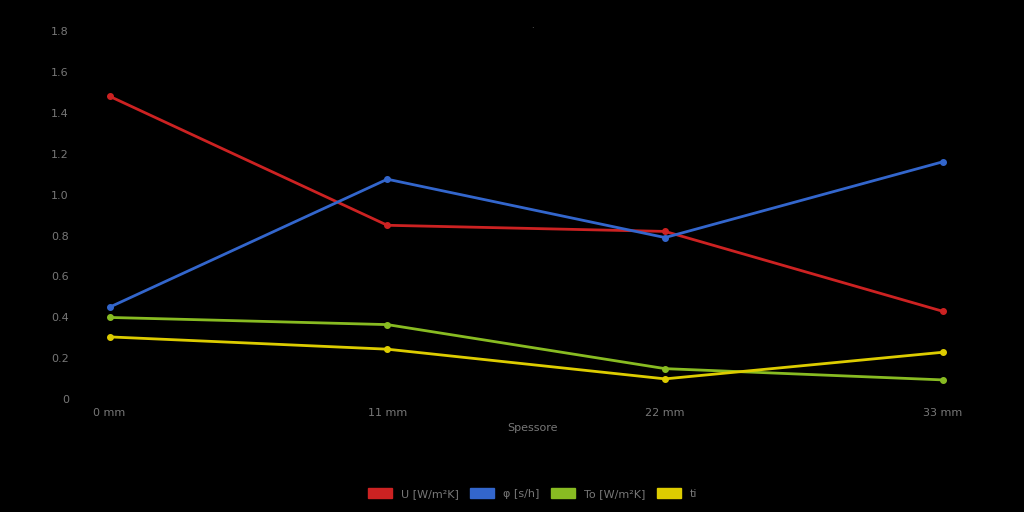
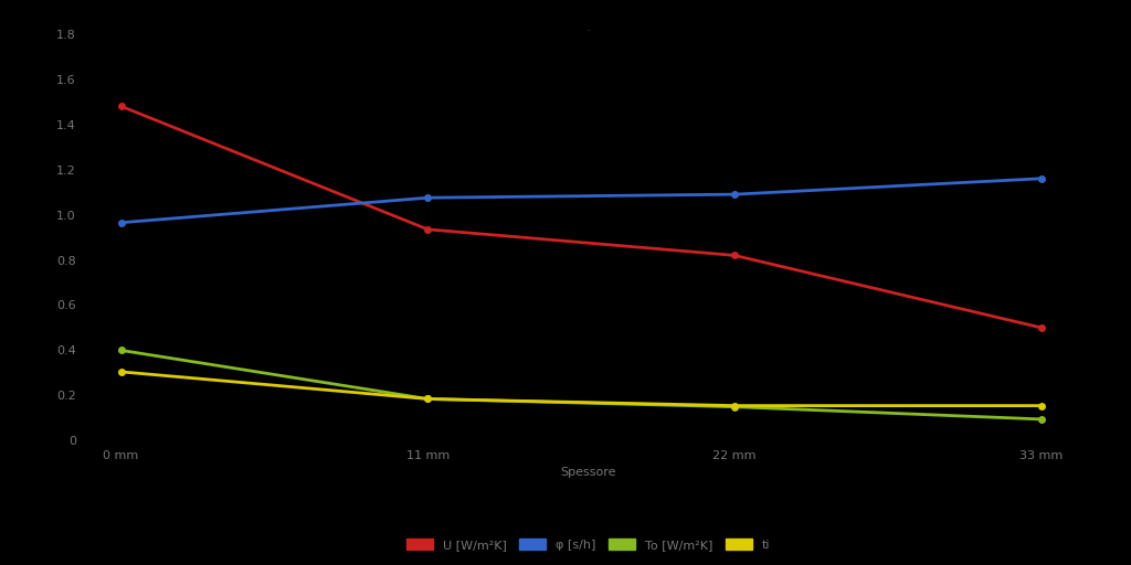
φ [s/h]/0 mm: 0.450 -> 0.965
U [W/m²K]/11 mm: 0.850 -> 0.935
To [W/m²K]/11 mm: 0.365 -> 0.185
ti/11 mm: 0.245 -> 0.185
φ [s/h]/22 mm: 0.790 -> 1.090
ti/22 mm: 0.100 -> 0.155
U [W/m²K]/33 mm: 0.430 -> 0.500
ti/33 mm: 0.230 -> 0.155
